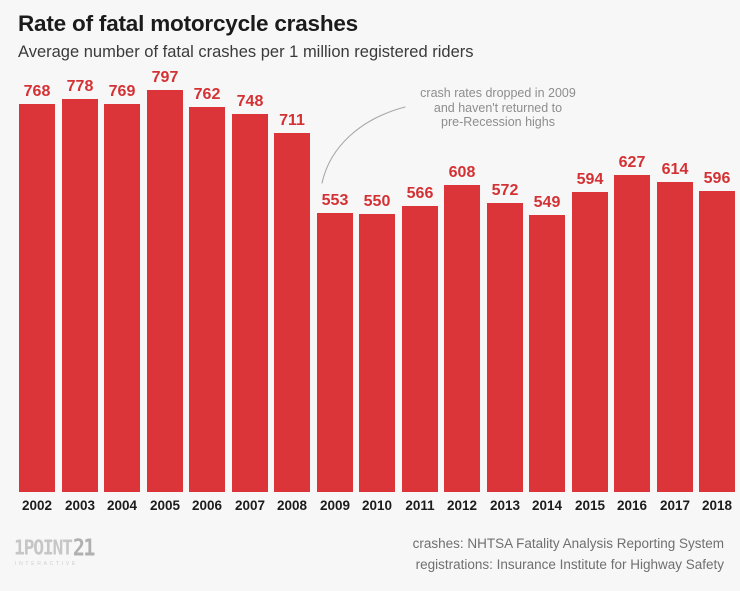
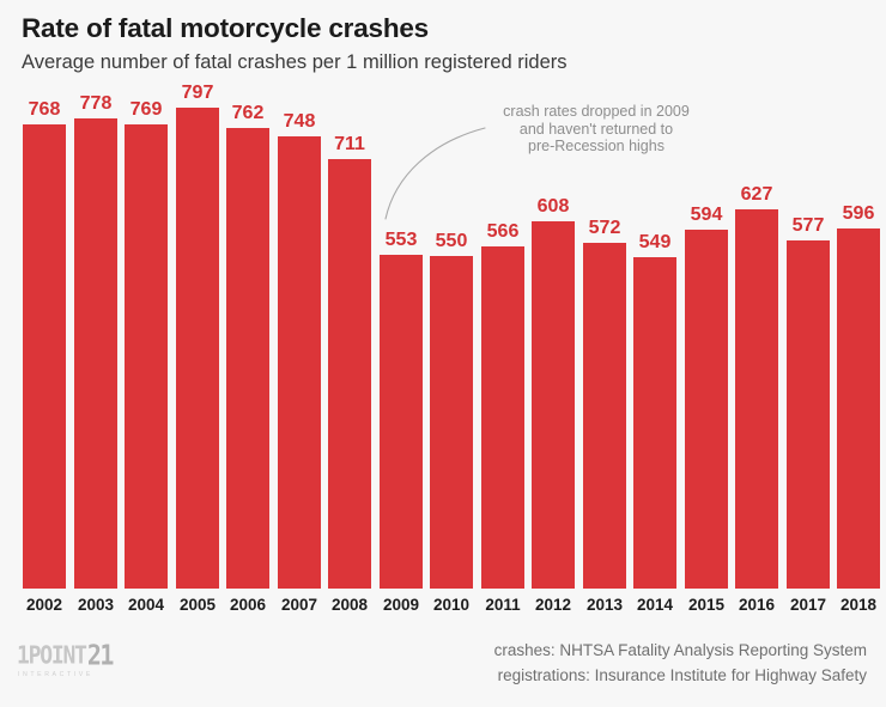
2017: 614 -> 577
